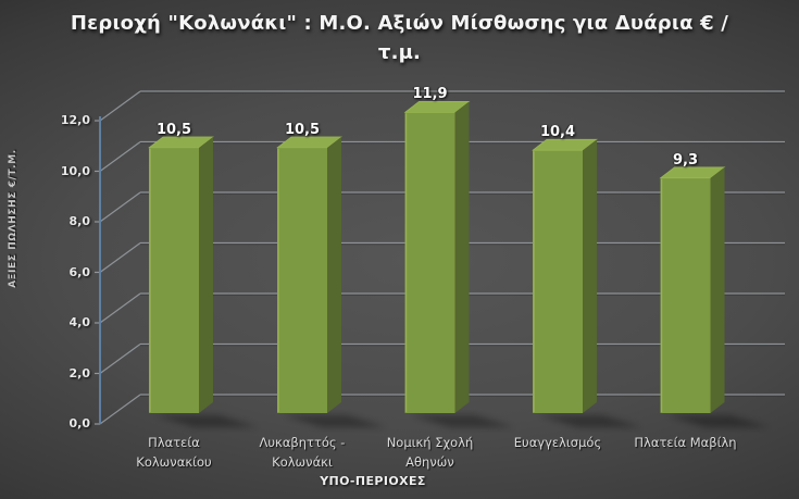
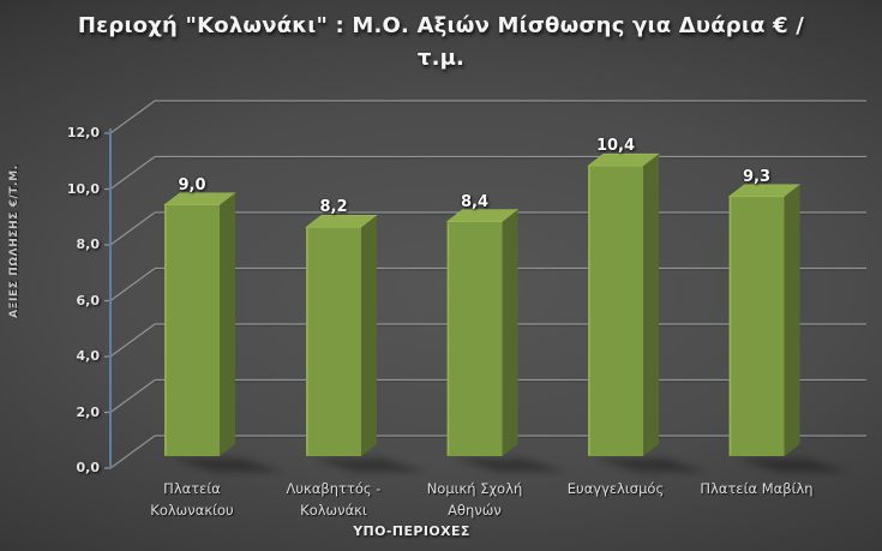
Πλατεία Κολωνακίου: 10,5 -> 9,0
Λυκαβηττός - Κολωνάκι: 10,5 -> 8,2
Νομική Σχολή Αθηνών: 11,9 -> 8,4
